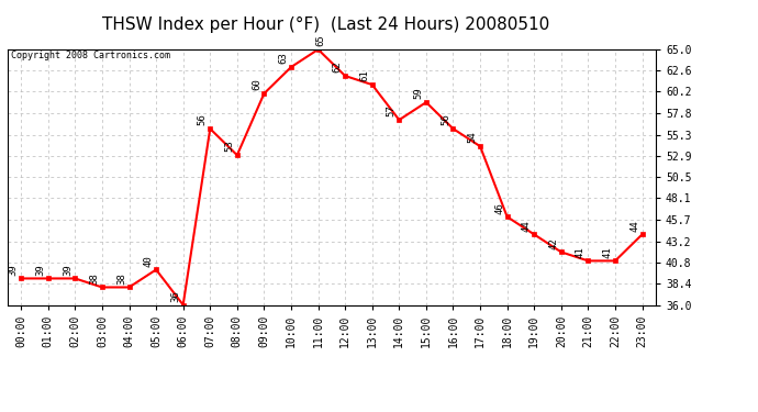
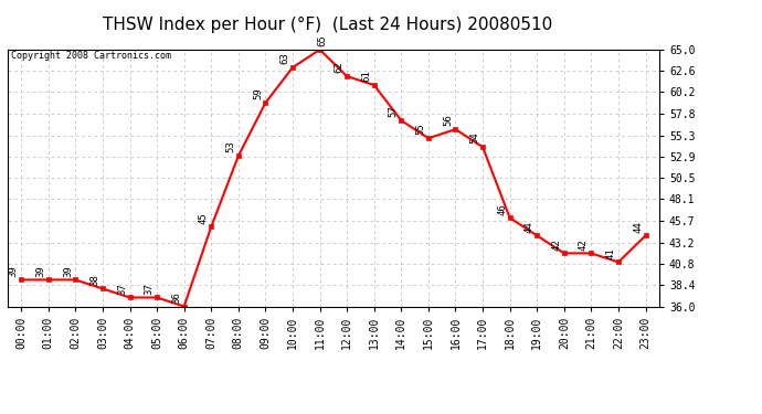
04:00: 38 -> 37
05:00: 40 -> 37
07:00: 56 -> 45
09:00: 60 -> 59
15:00: 59 -> 55
21:00: 41 -> 42
